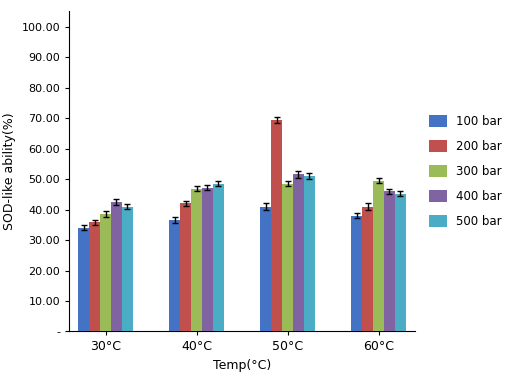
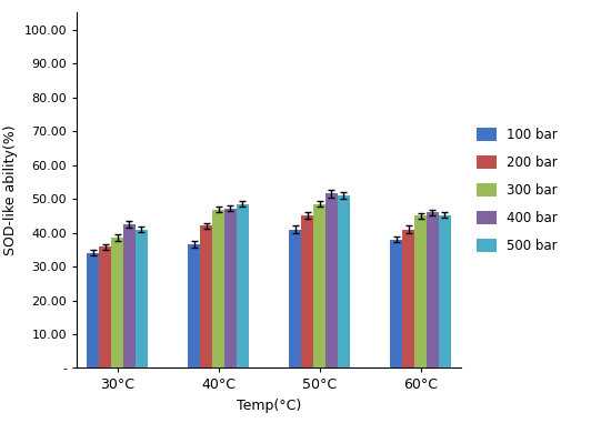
200 bar/50°C: 69.5 -> 45.2
300 bar/60°C: 49.5 -> 45.0
